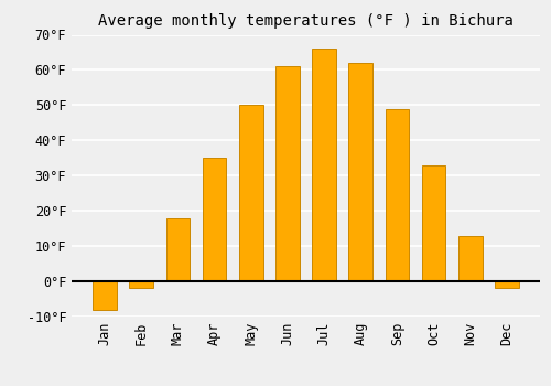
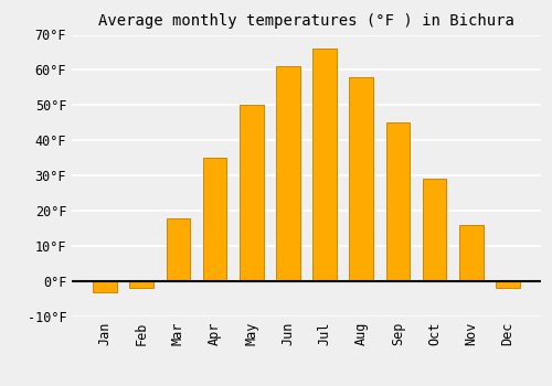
Jan: -8°F -> -3°F
Aug: 62°F -> 58°F
Sep: 49°F -> 45°F
Oct: 33°F -> 29°F
Nov: 13°F -> 16°F
